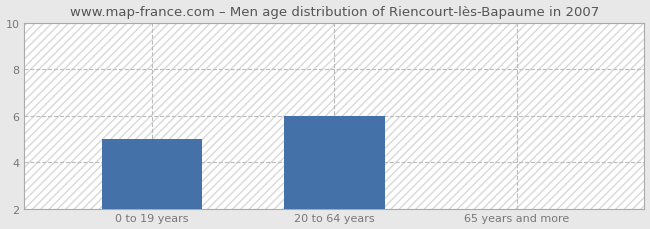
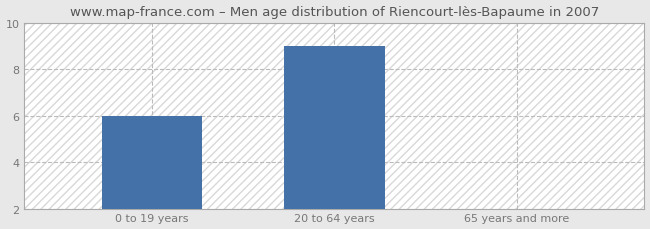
0 to 19 years: 5.0 -> 6.0
20 to 64 years: 6.0 -> 9.0
